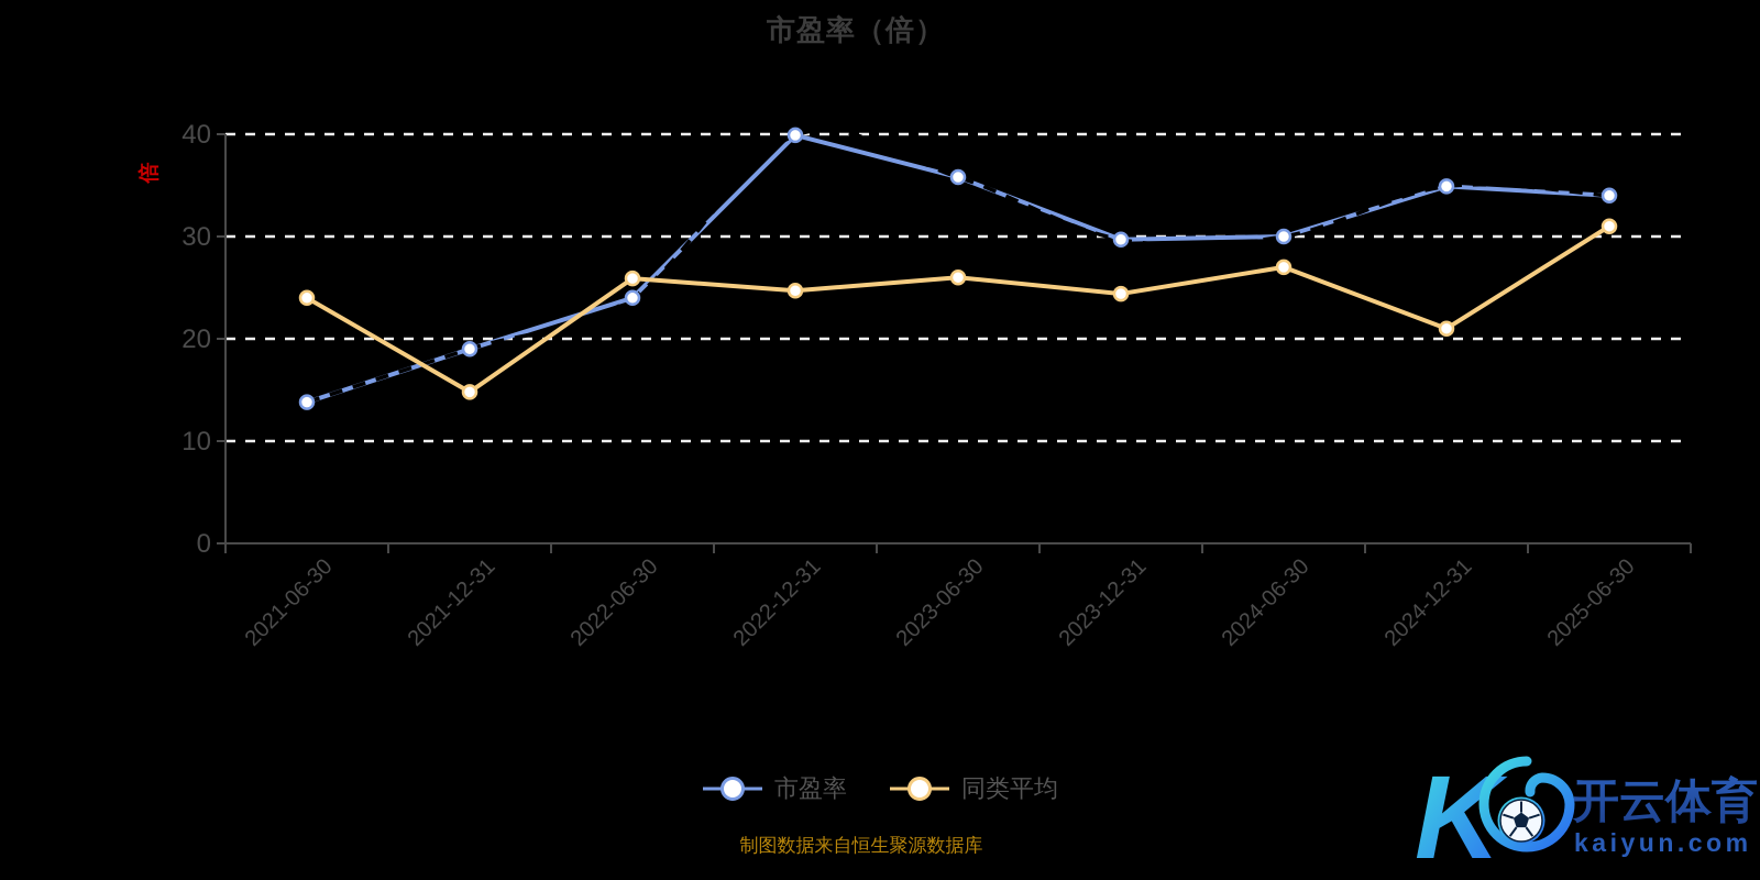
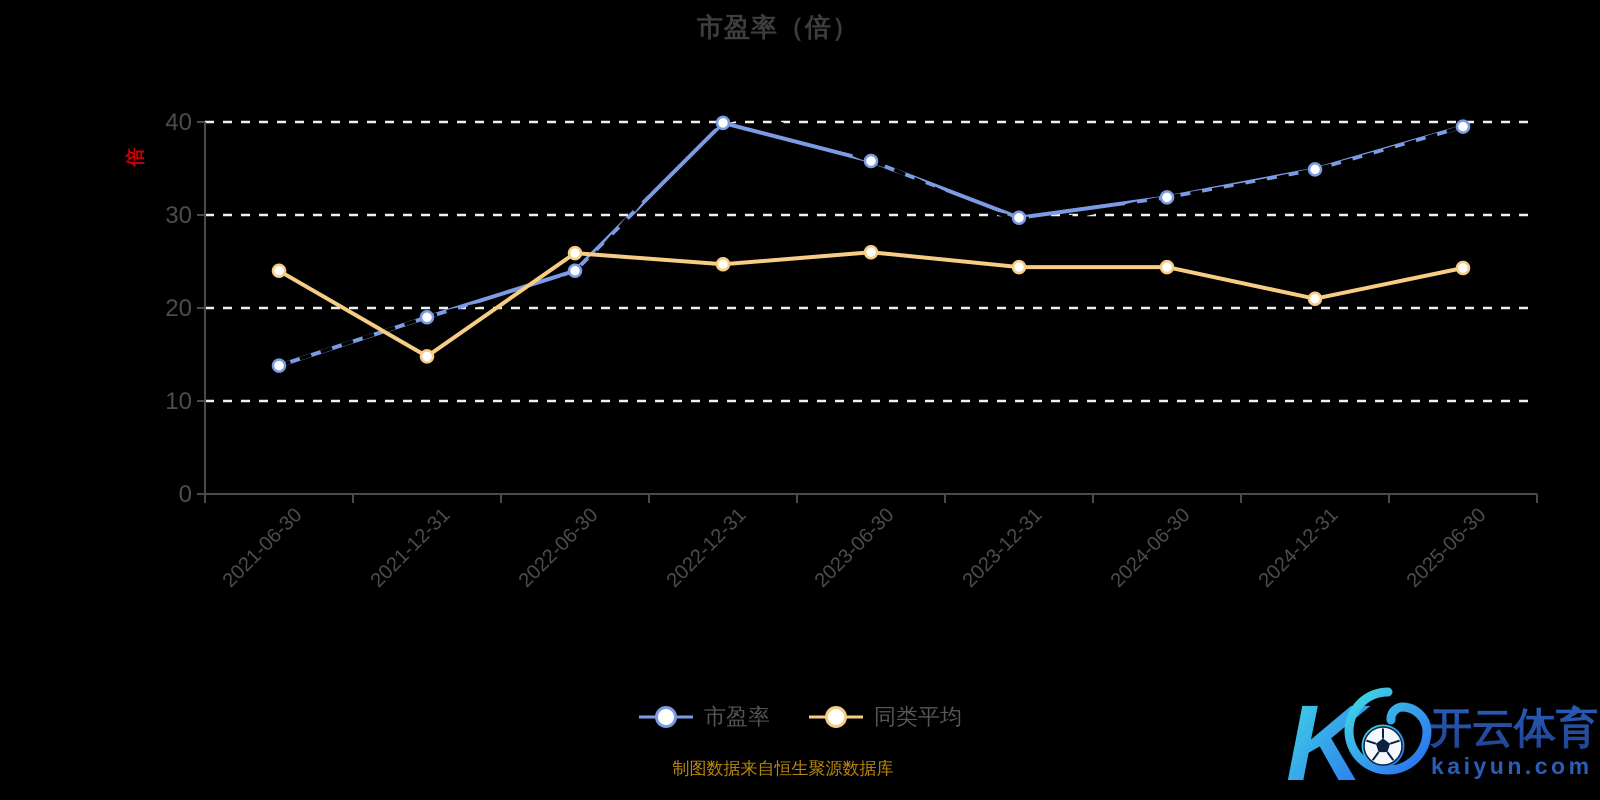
市盈率/2024-06-30: 30 -> 32
同类平均/2024-06-30: 27 -> 24
市盈率/2025-06-30: 34 -> 40
同类平均/2025-06-30: 31 -> 24
